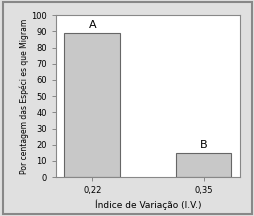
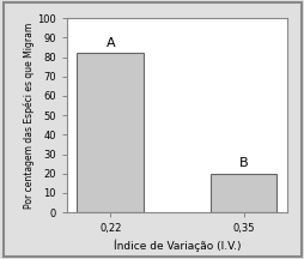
0,22: 89 -> 82
0,35: 15 -> 20
